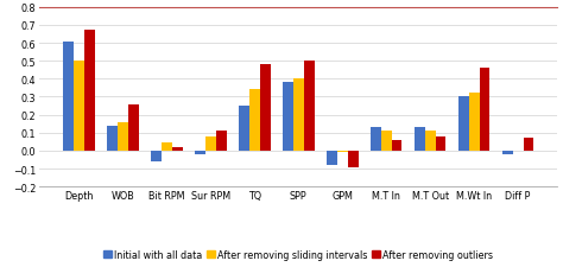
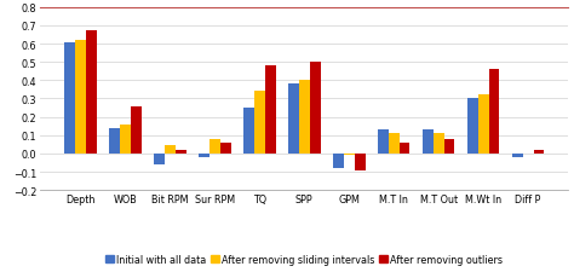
After removing sliding intervals/Depth: 0.50 -> 0.62
After removing outliers/Sur RPM: 0.11 -> 0.06
After removing outliers/Diff P: 0.07 -> 0.02
